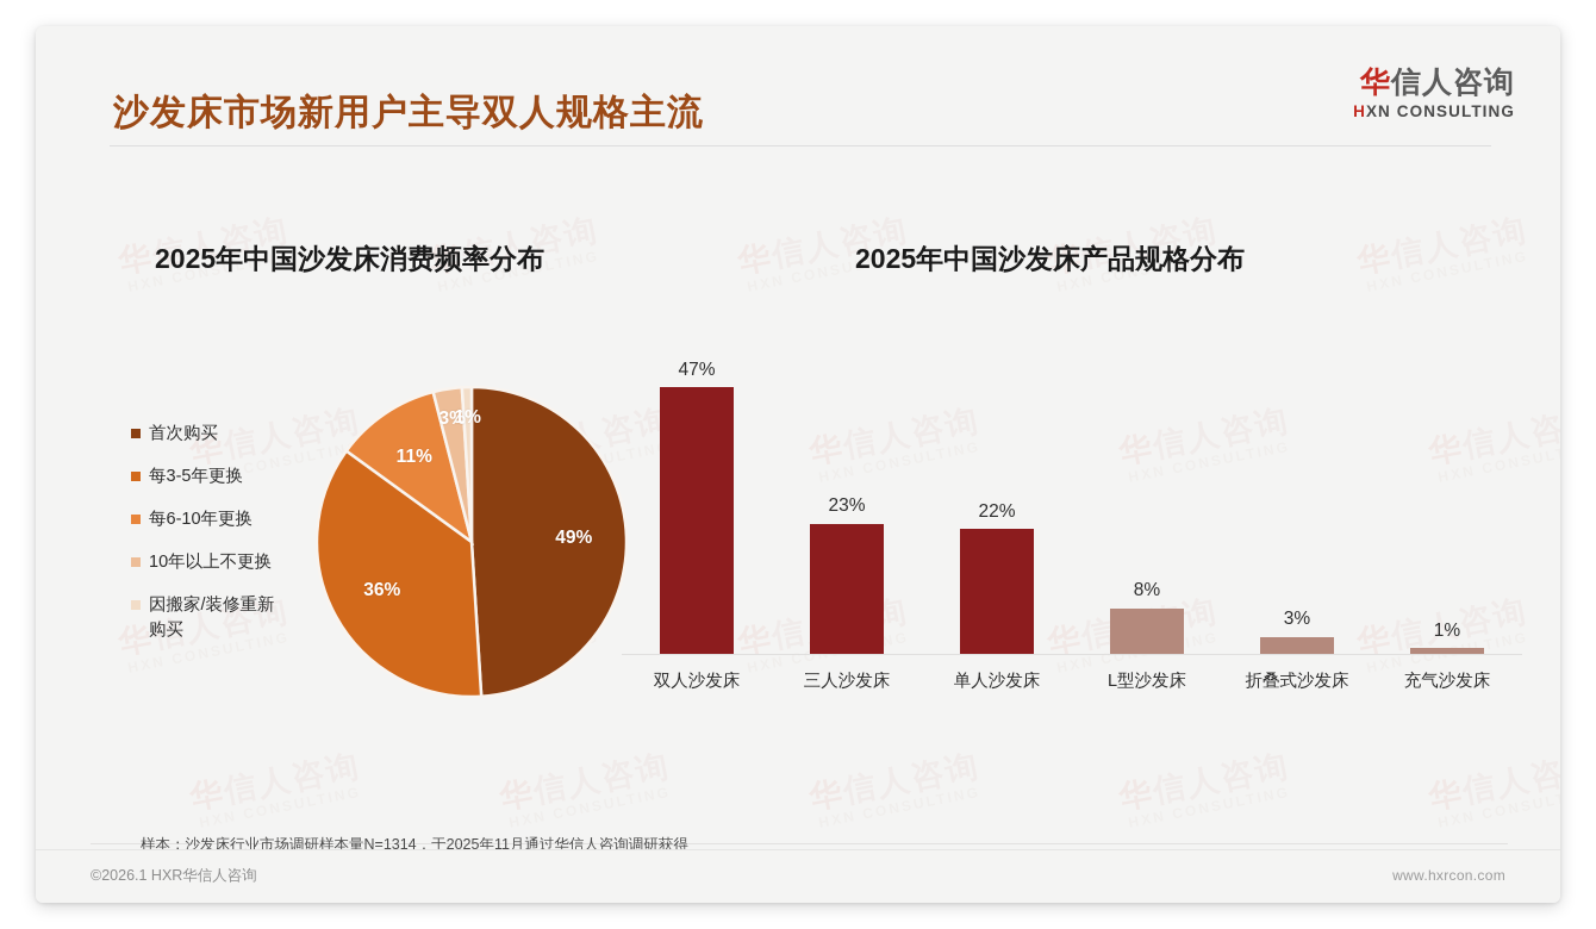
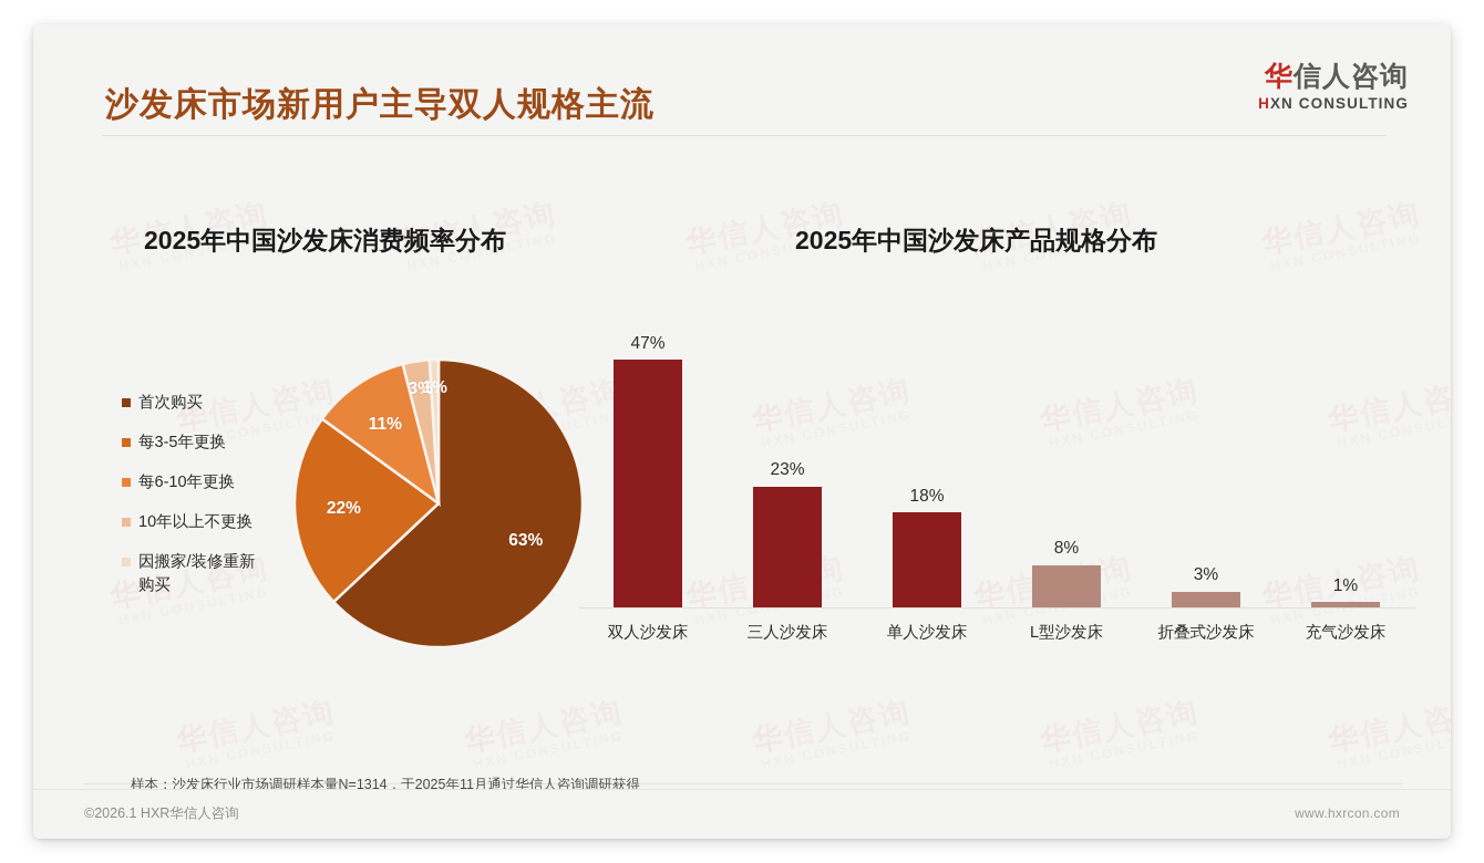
2025年中国沙发床消费频率分布/首次购买: 49% -> 63%
2025年中国沙发床消费频率分布/每3-5年更换: 36% -> 22%
2025年中国沙发床产品规格分布/单人沙发床: 22% -> 18%
